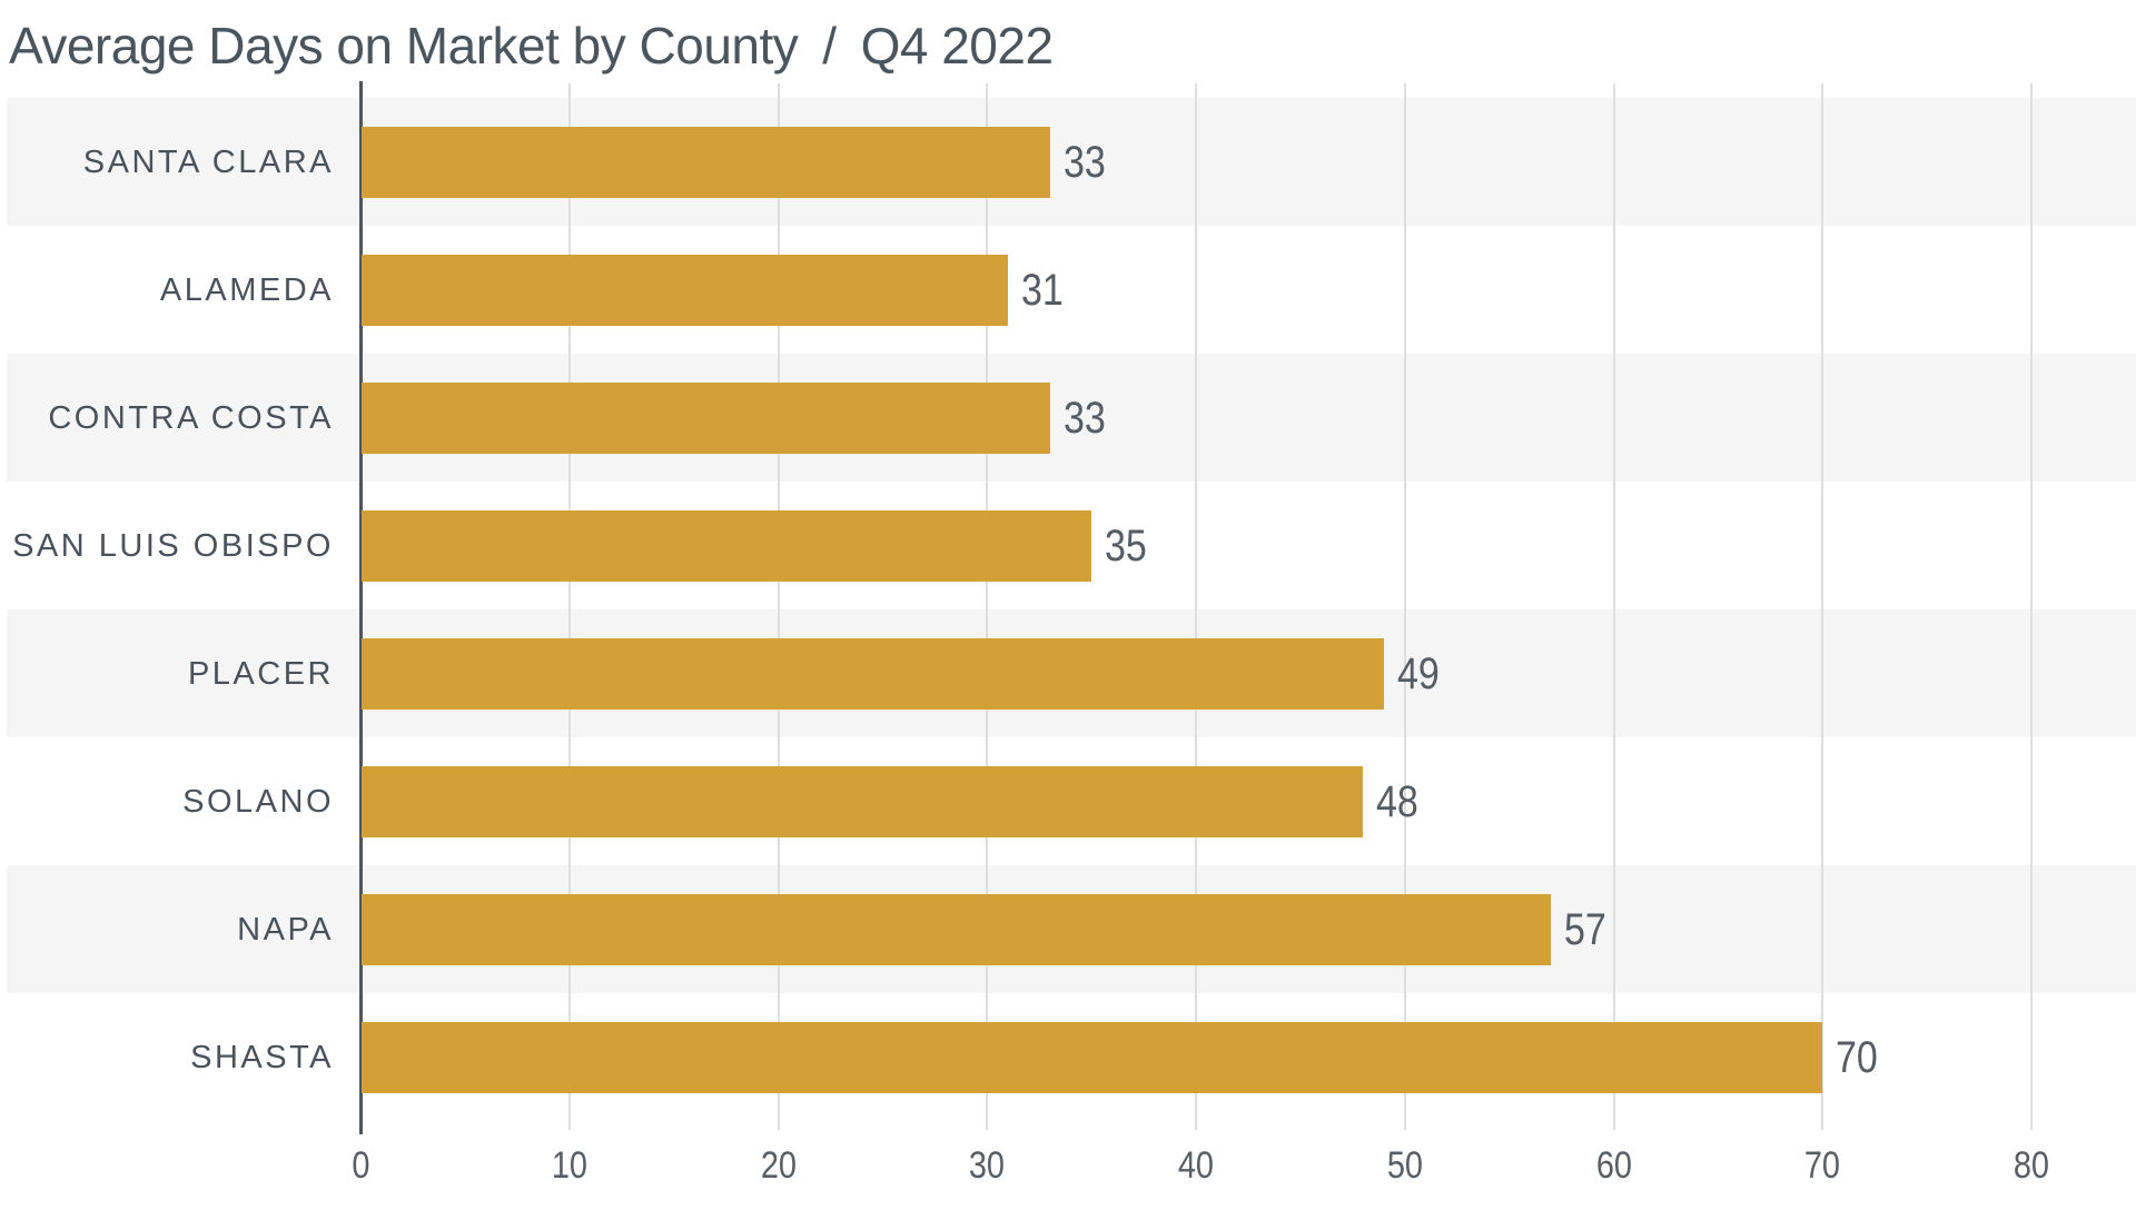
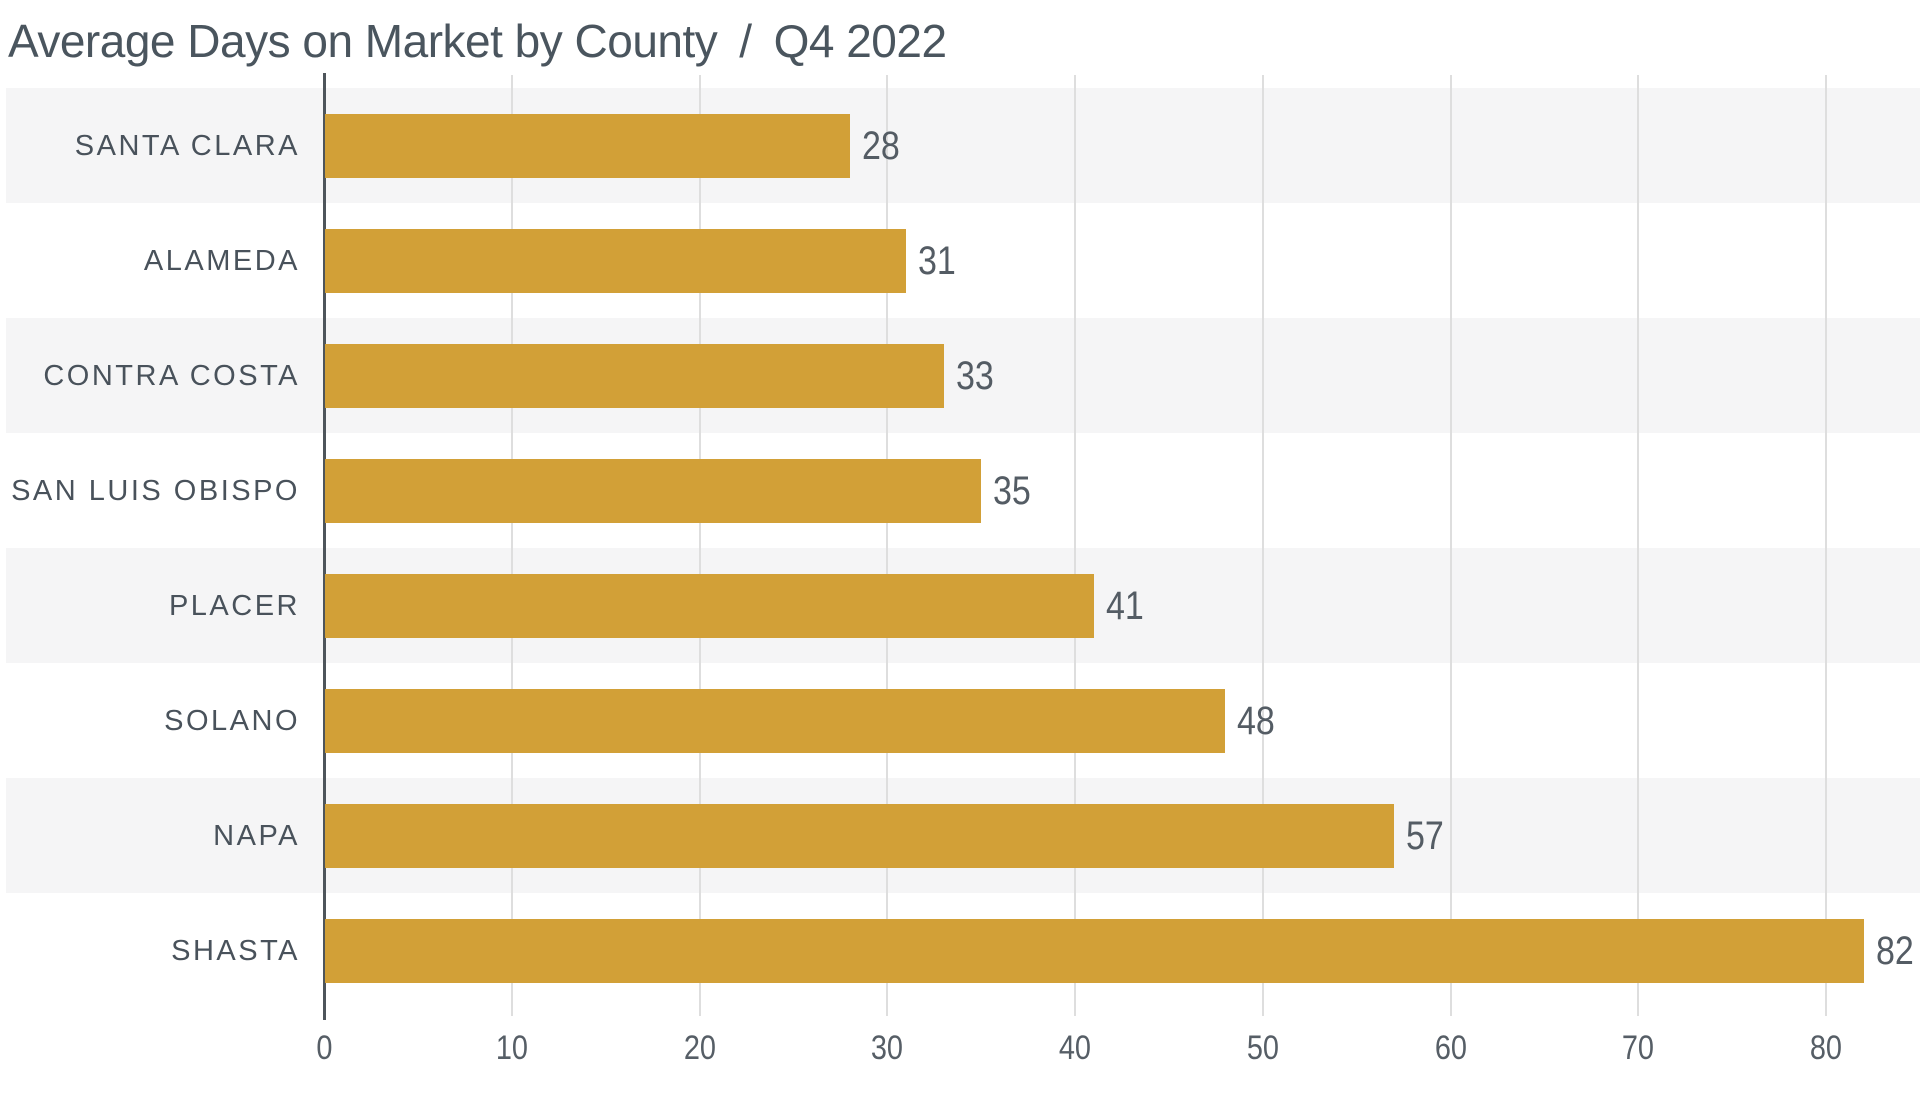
SANTA CLARA: 33 -> 28
PLACER: 49 -> 41
SHASTA: 70 -> 82
